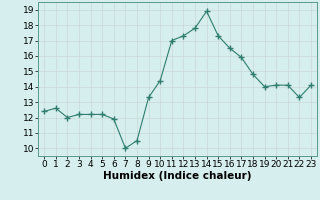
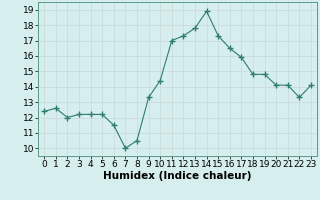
6: 11.9 -> 11.5
19: 14.0 -> 14.8
